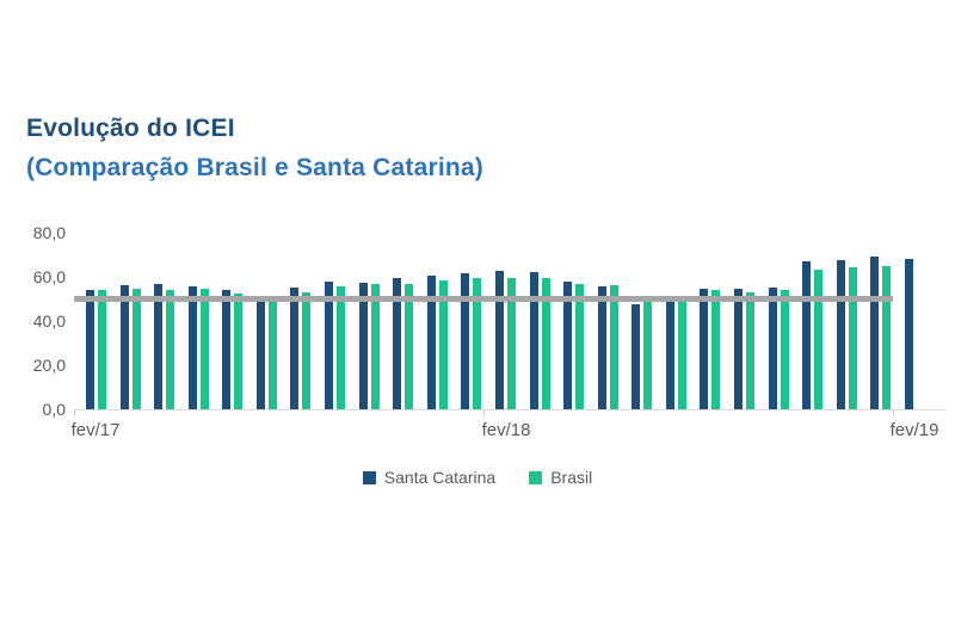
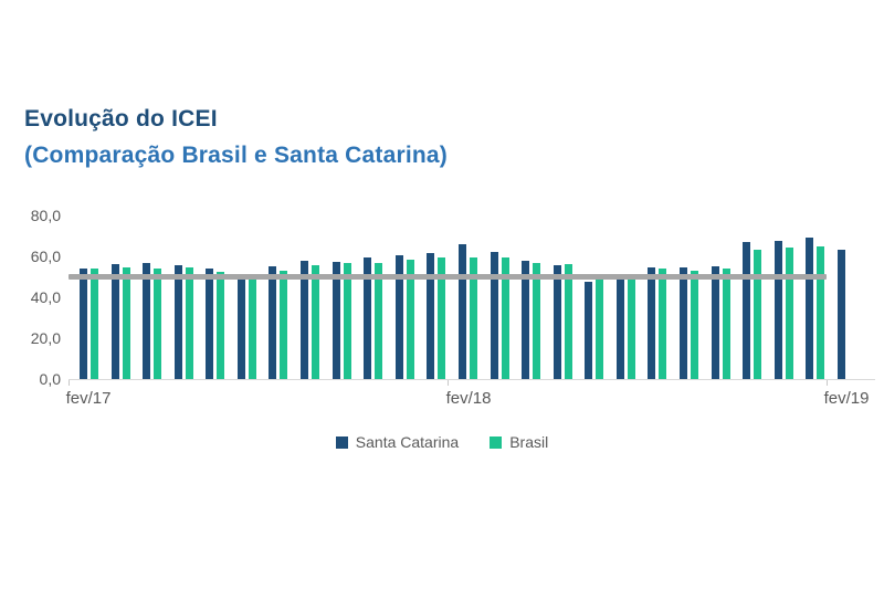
Santa Catarina/fev/18: 63 -> 66
Santa Catarina/fev/19: 68 -> 63
